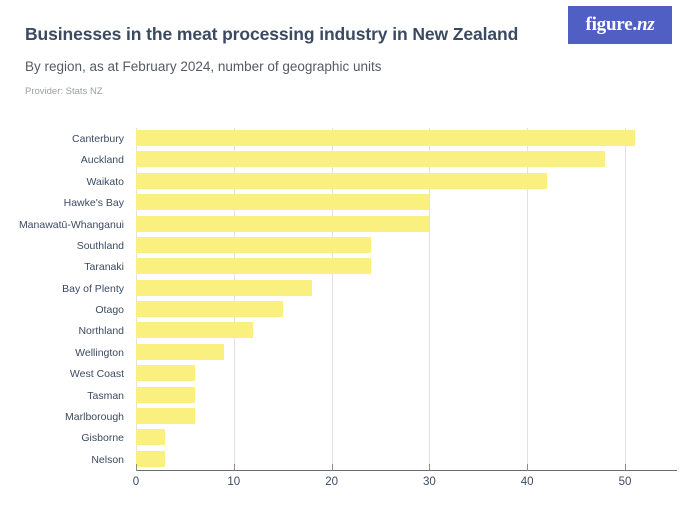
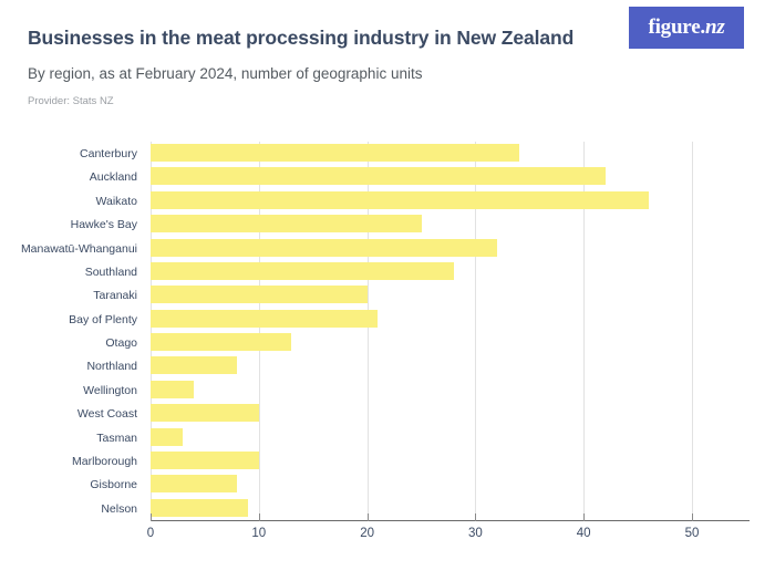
Canterbury: 51 -> 34
Auckland: 48 -> 42
Waikato: 42 -> 46
Hawke's Bay: 30 -> 25
Manawatū-Whanganui: 30 -> 32
Southland: 24 -> 28
Taranaki: 24 -> 20
Bay of Plenty: 18 -> 21
Otago: 15 -> 13
Northland: 12 -> 8
Wellington: 9 -> 4
West Coast: 6 -> 10
Tasman: 6 -> 3
Marlborough: 6 -> 10
Gisborne: 3 -> 8
Nelson: 3 -> 9
